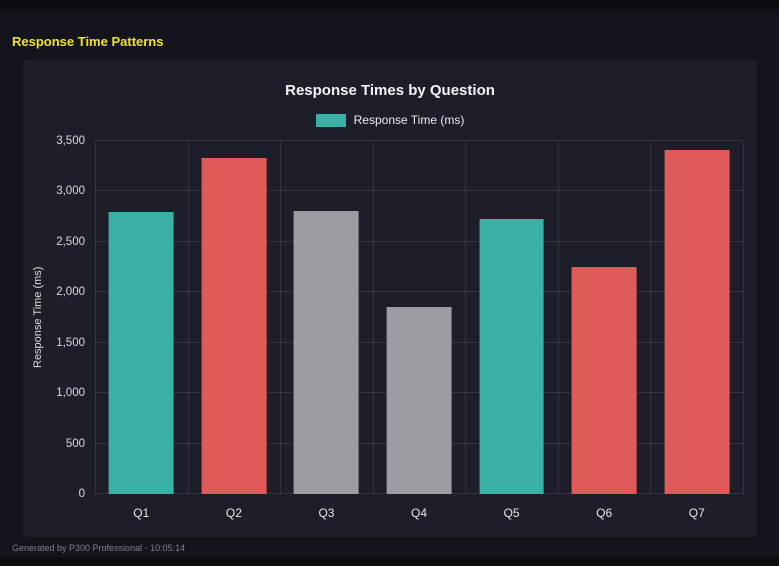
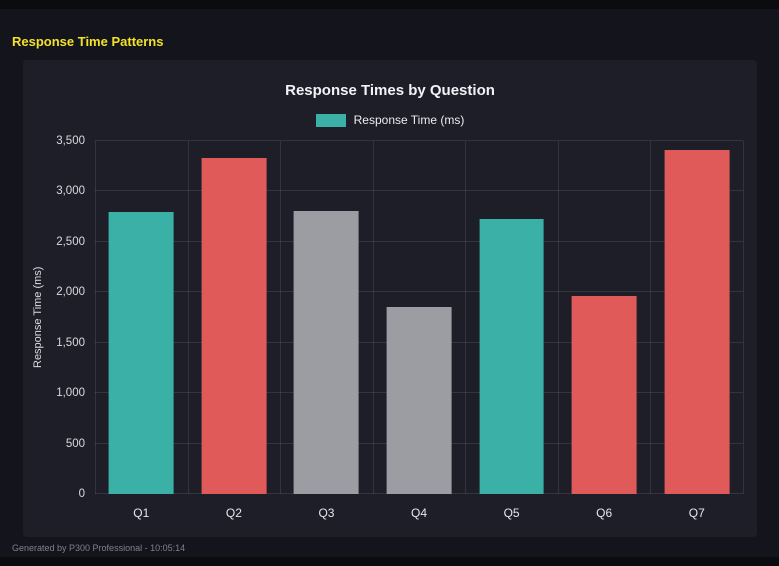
Q6: 2250 -> 1960
